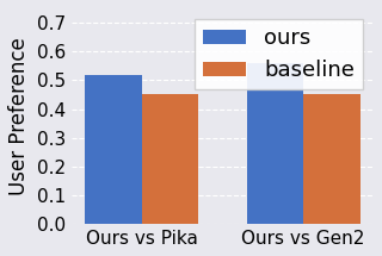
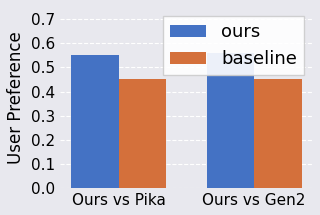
ours/Ours vs Pika: 0.52 -> 0.55
